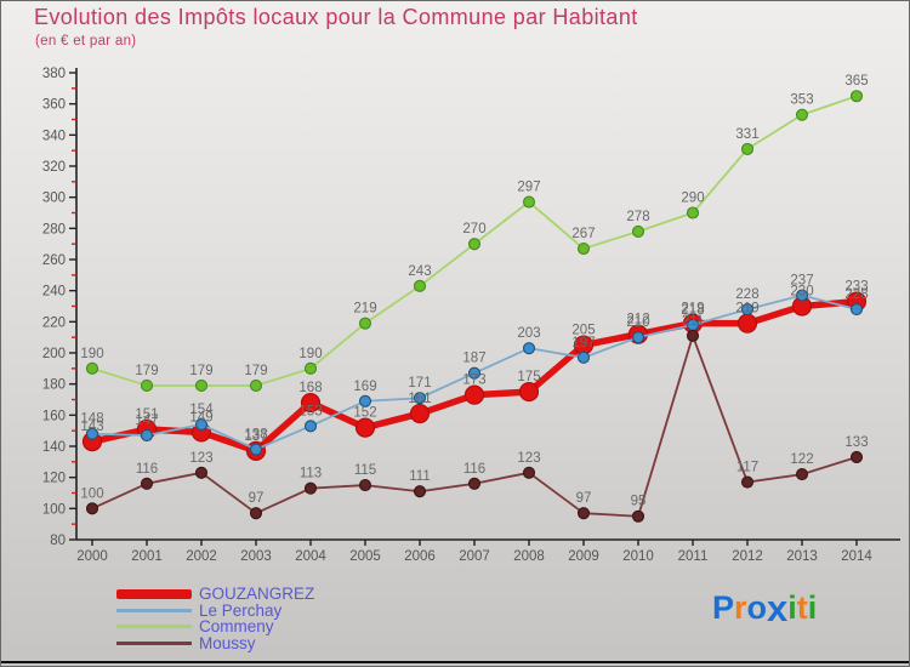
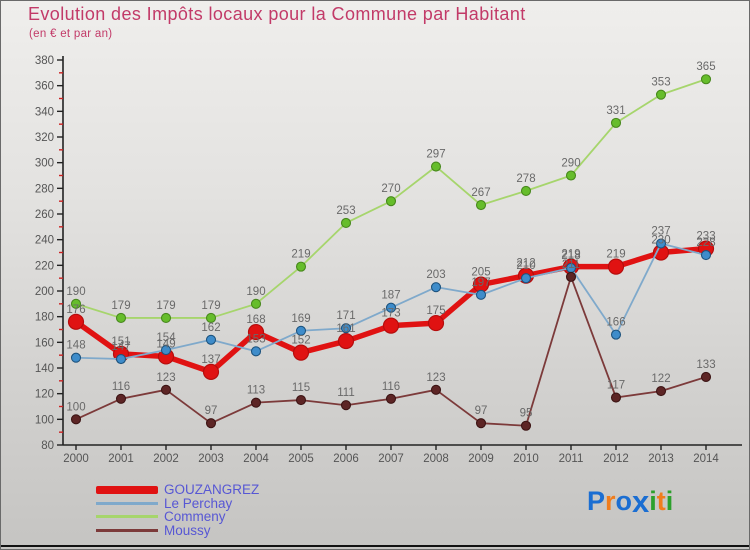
GOUZANGREZ/2000: 143 -> 176
Le Perchay/2003: 138 -> 162
Commeny/2006: 243 -> 253
Le Perchay/2012: 228 -> 166
